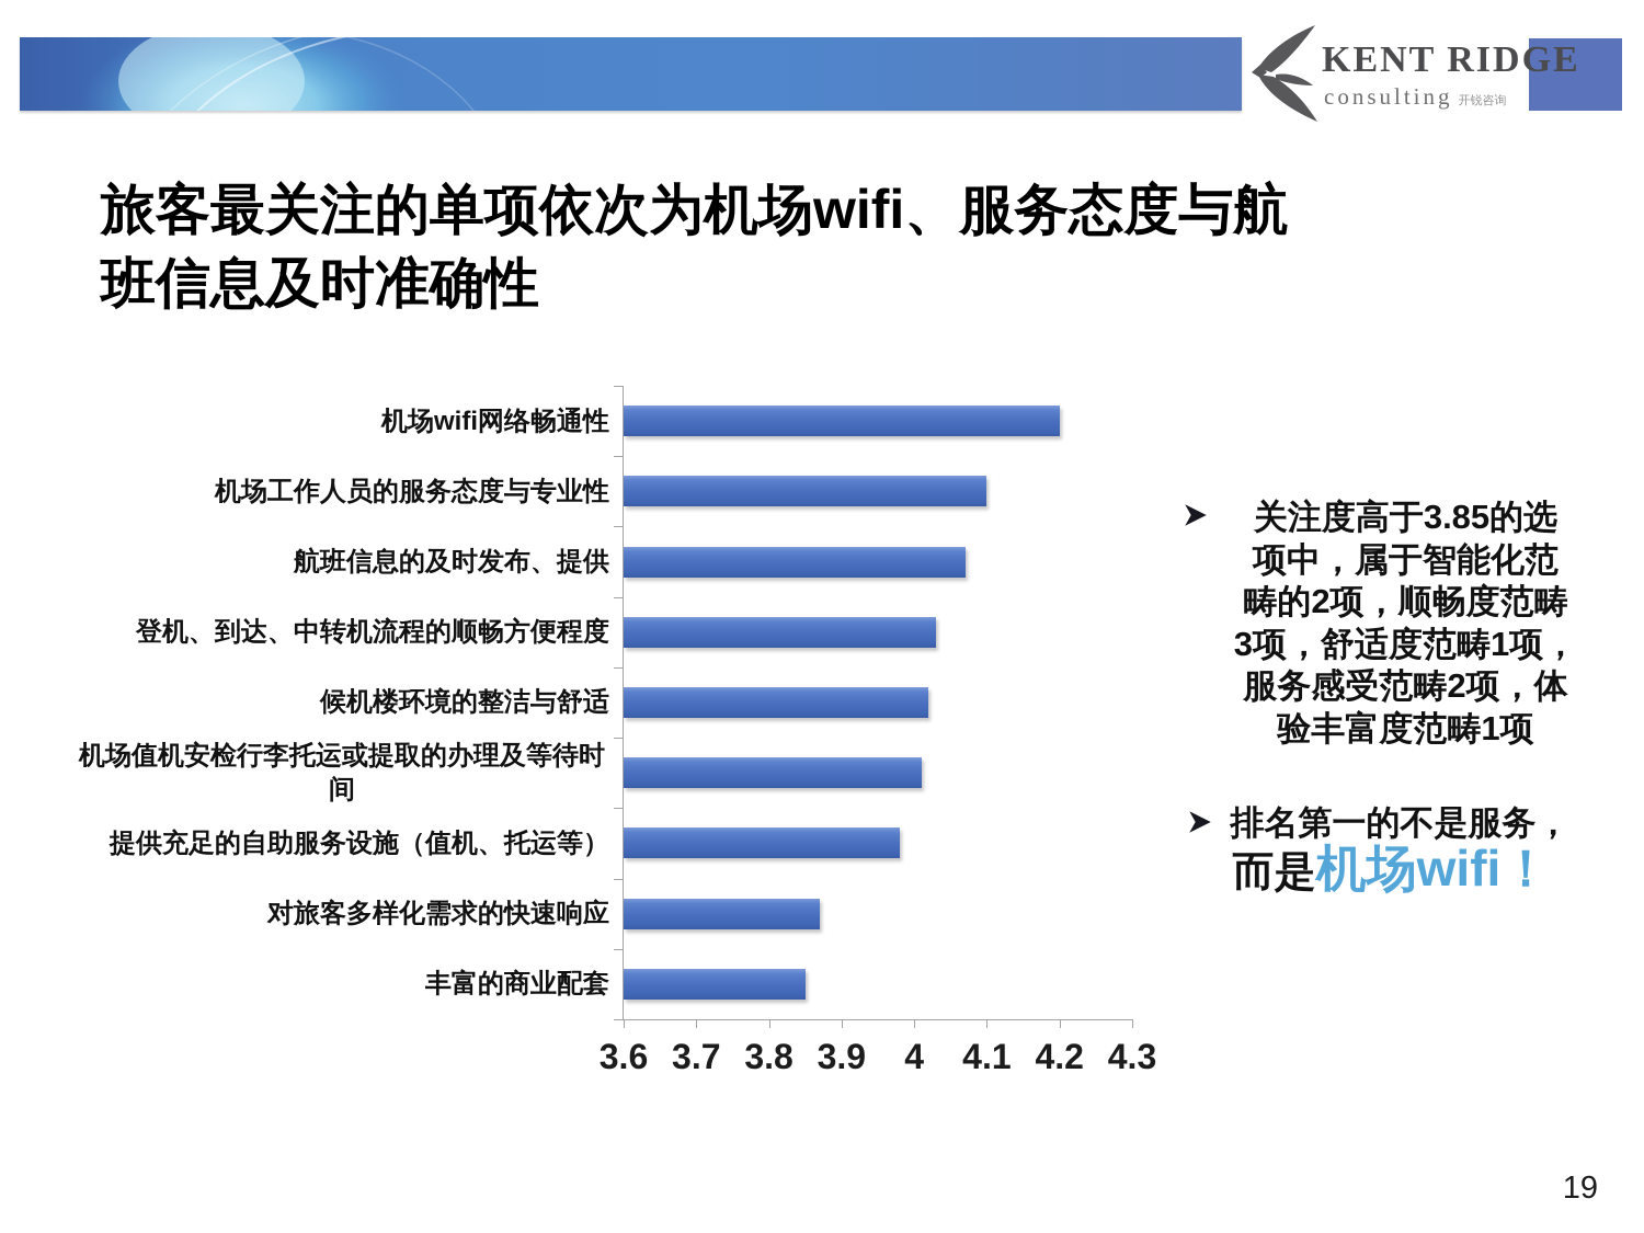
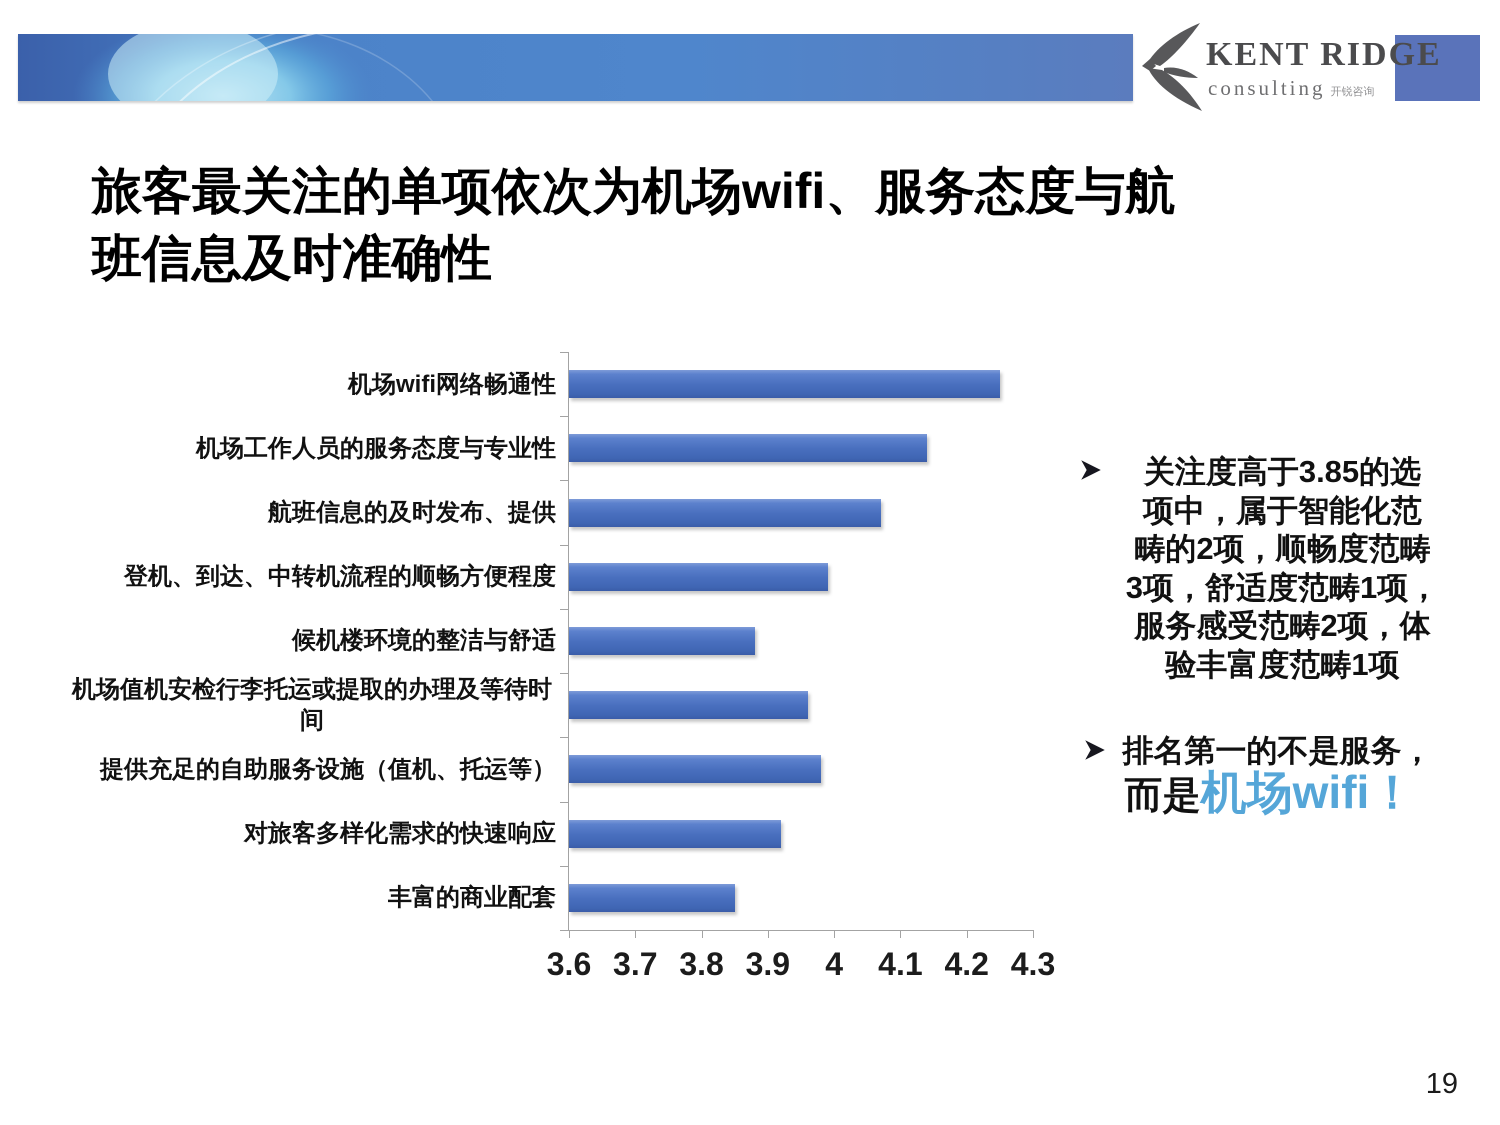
机场wifi网络畅通性: 4.20 -> 4.25
机场工作人员的服务态度与专业性: 4.10 -> 4.14
登机、到达、中转机流程的顺畅方便程度: 4.03 -> 3.99
候机楼环境的整洁与舒适: 4.02 -> 3.88
机场值机安检行李托运或提取的办理及等待时间: 4.01 -> 3.96
对旅客多样化需求的快速响应: 3.87 -> 3.92
